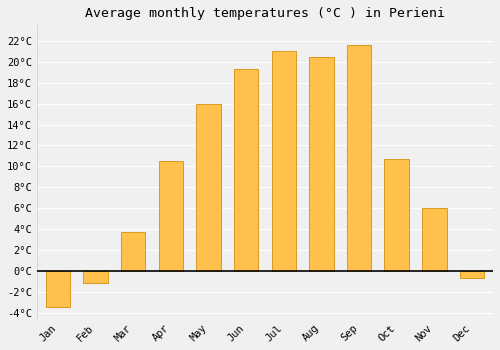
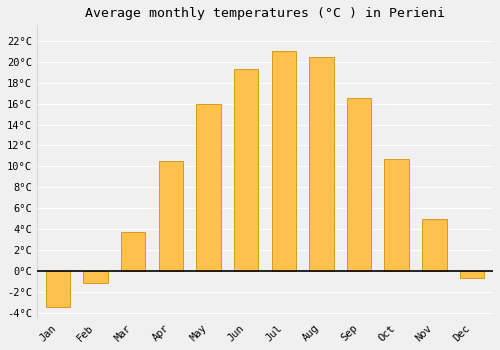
Sep: 21.6°C -> 16.5°C
Nov: 6.0°C -> 5.0°C
